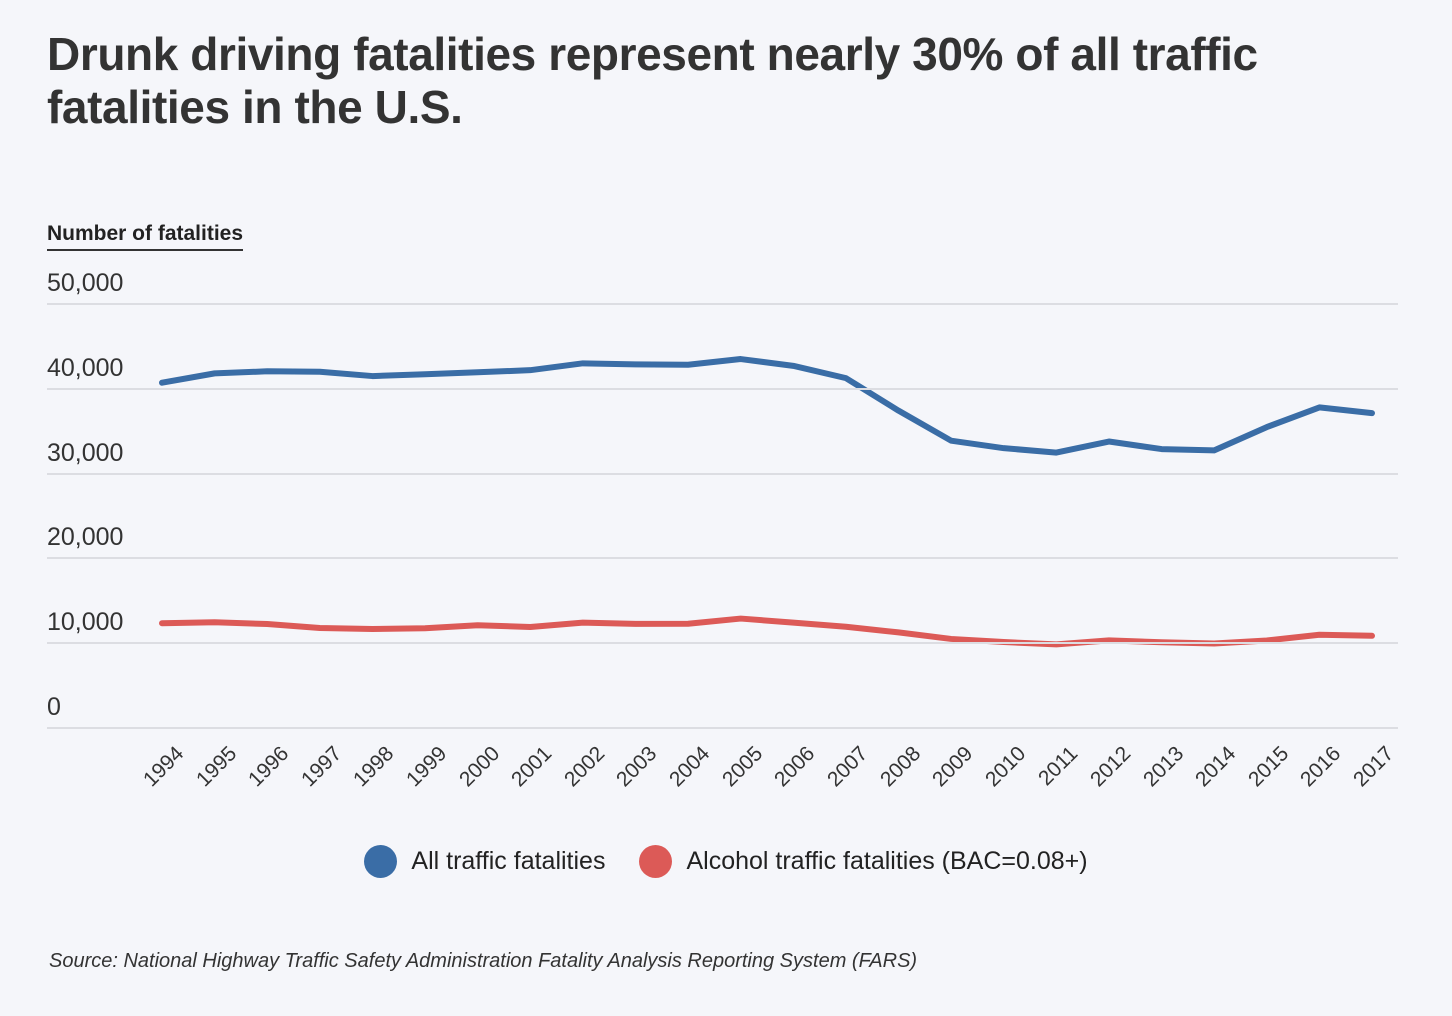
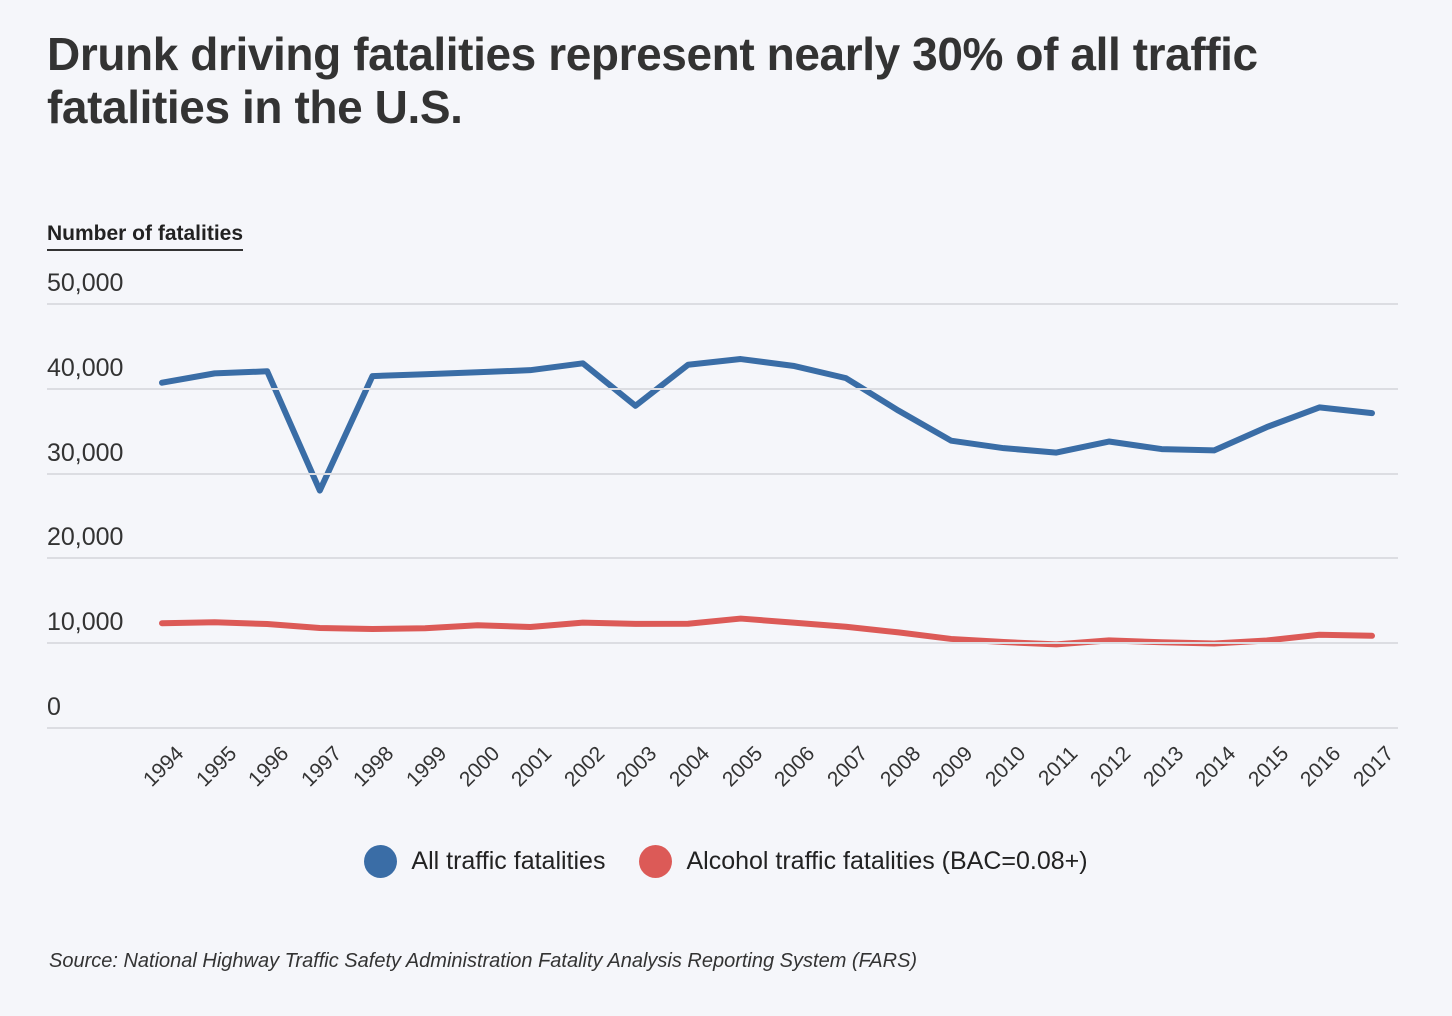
All traffic fatalities/1997: 42000 -> 28000
All traffic fatalities/2003: 43000 -> 38000
